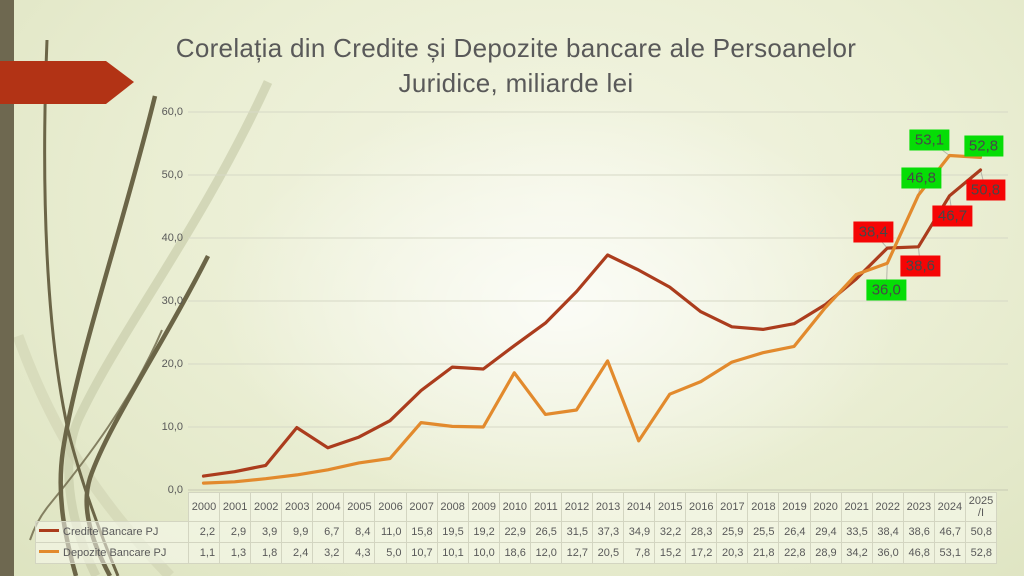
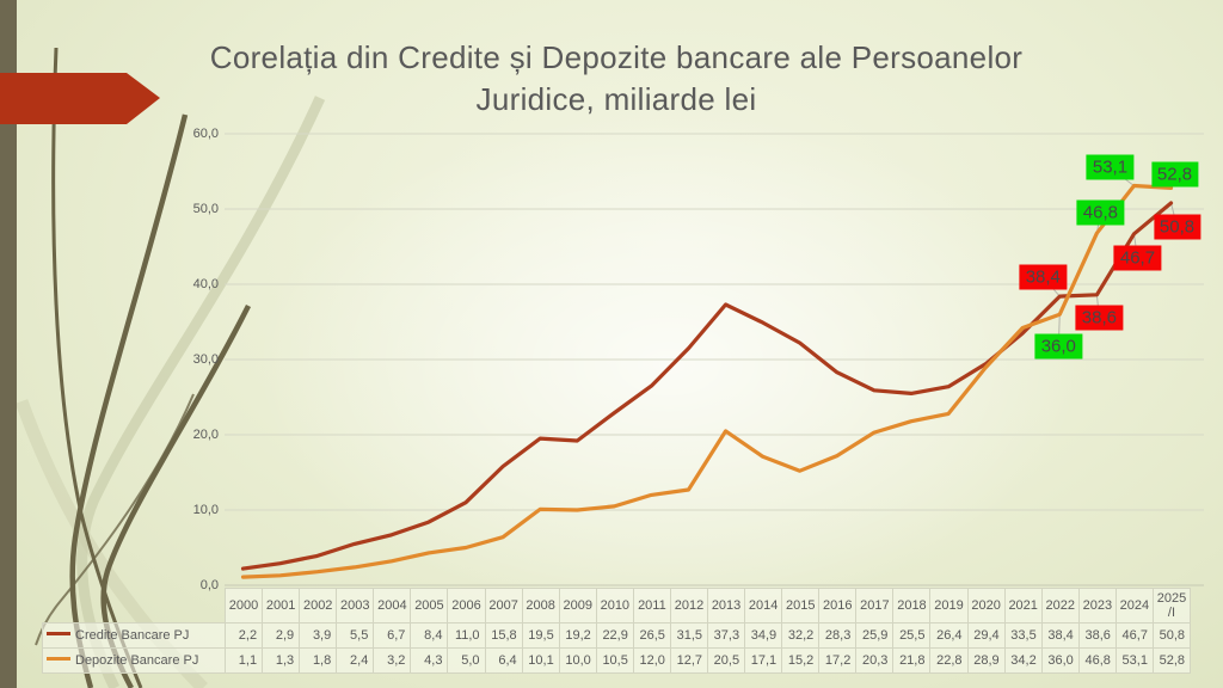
Credite Bancare PJ/2003: 9,9 -> 5,5
Depozite Bancare PJ/2007: 10,7 -> 6,4
Depozite Bancare PJ/2010: 18,6 -> 10,5
Depozite Bancare PJ/2014: 7,8 -> 17,1
